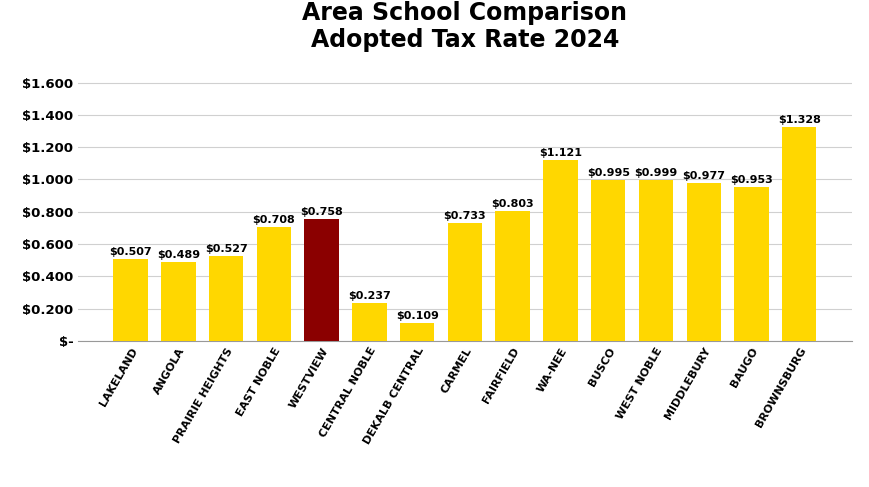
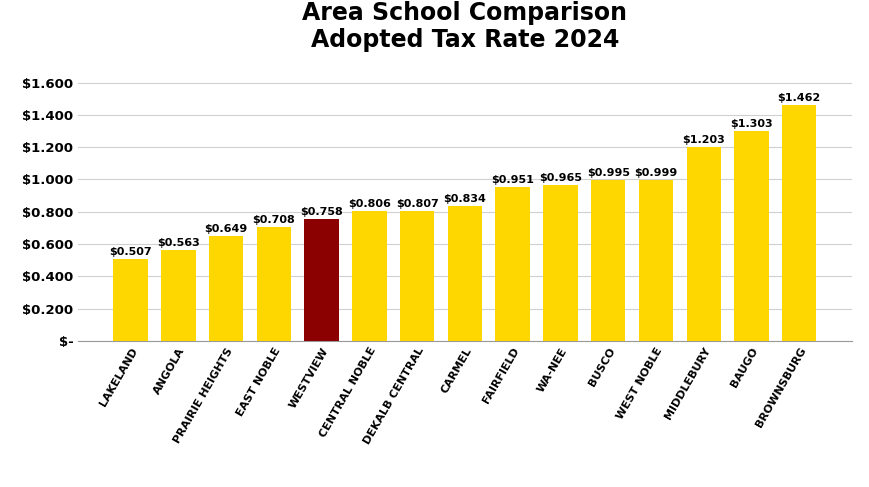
ANGOLA: $0.489 -> $0.563
PRAIRIE HEIGHTS: $0.527 -> $0.649
CENTRAL NOBLE: $0.237 -> $0.806
DEKALB CENTRAL: $0.109 -> $0.807
CARMEL: $0.733 -> $0.834
FAIRFIELD: $0.803 -> $0.951
WA-NEE: $1.121 -> $0.965
MIDDLEBURY: $0.977 -> $1.203
BAUGO: $0.953 -> $1.303
BROWNSBURG: $1.328 -> $1.462
